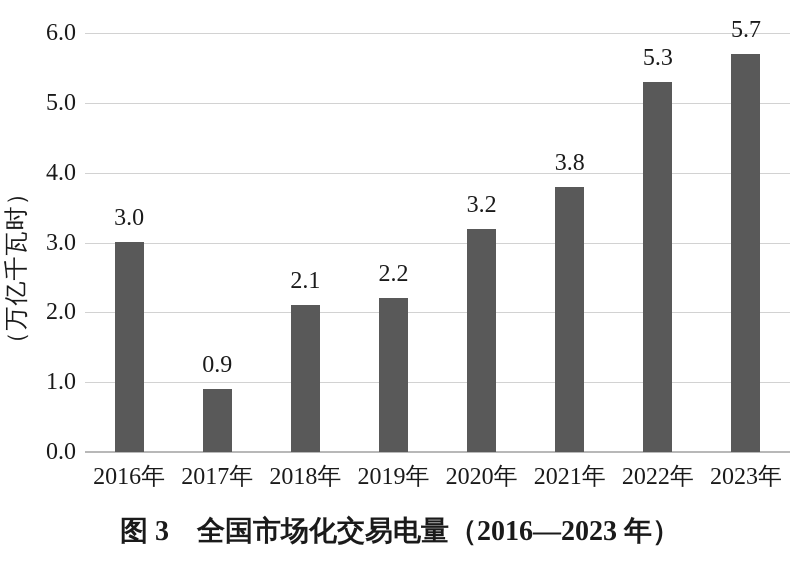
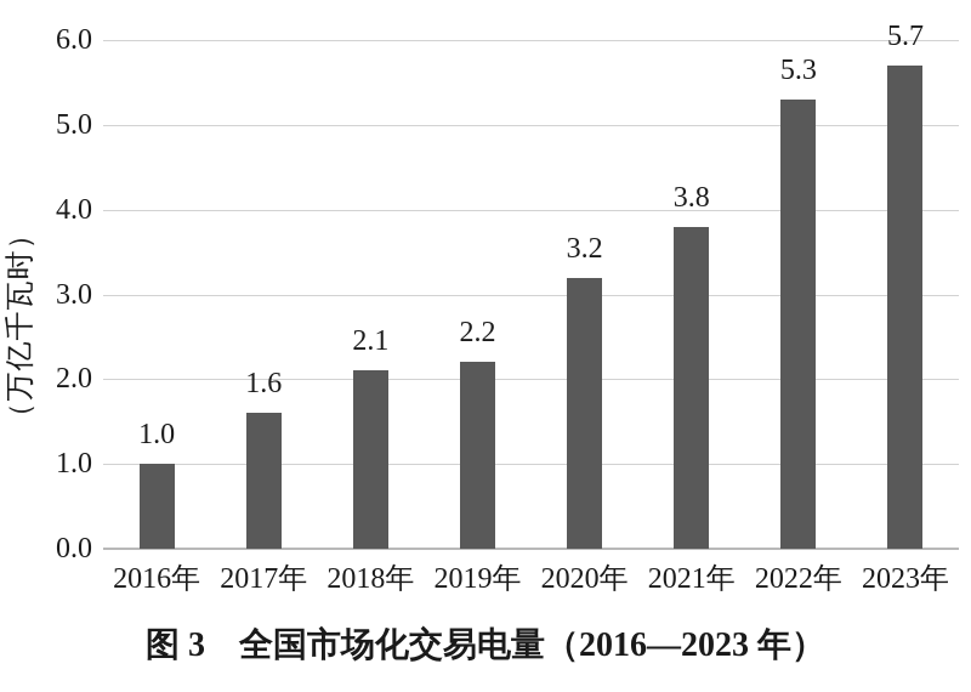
2016年: 3.0 -> 1.0
2017年: 0.9 -> 1.6
